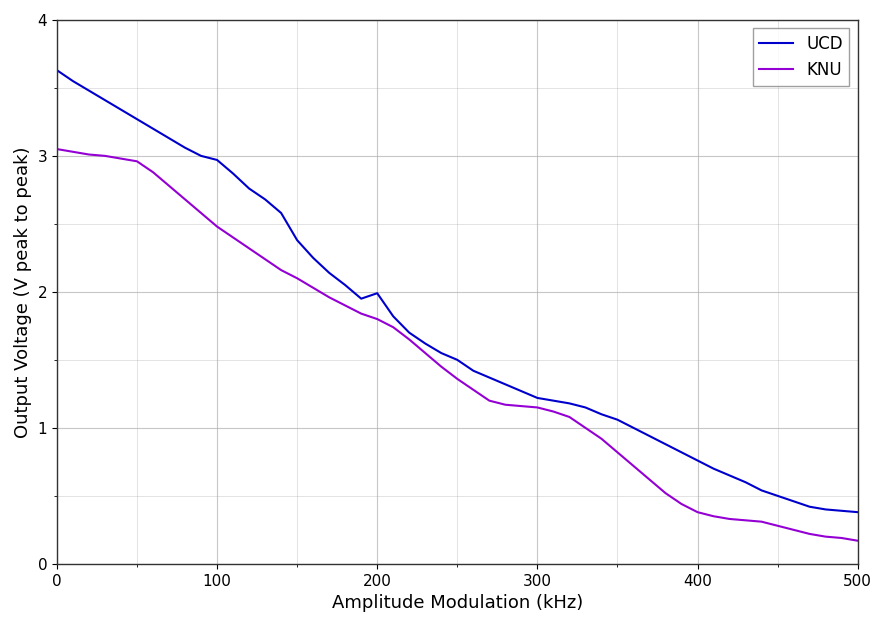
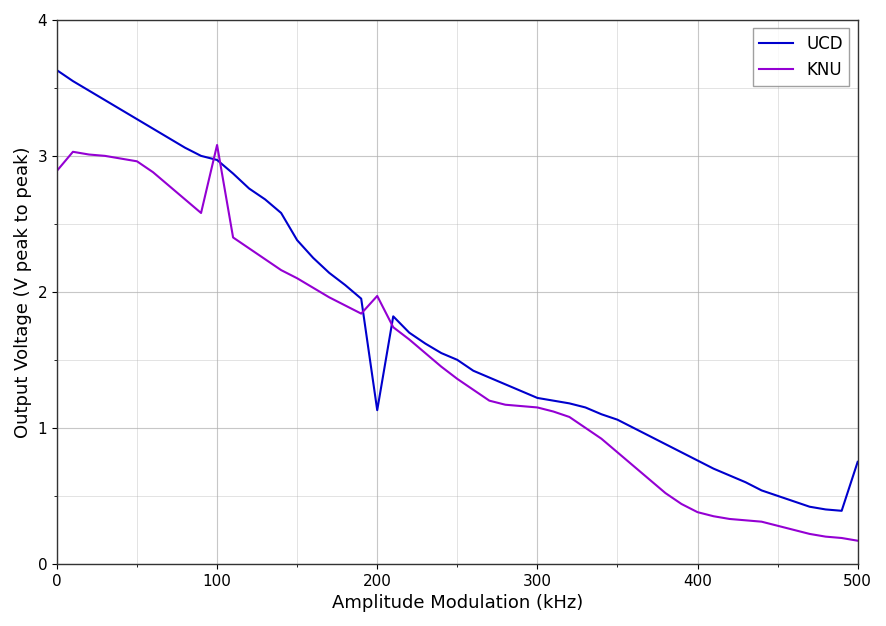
KNU/0: 3.05 -> 2.89
KNU/100: 2.48 -> 3.08
UCD/200: 1.99 -> 1.13
KNU/200: 1.80 -> 1.97
UCD/500: 0.38 -> 0.75
